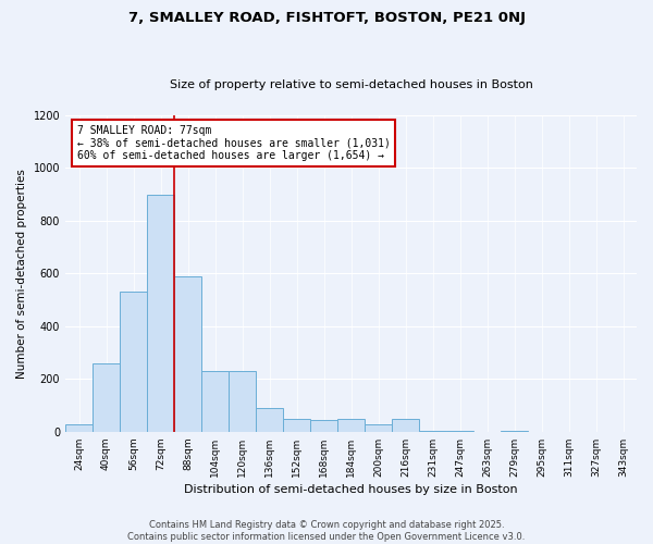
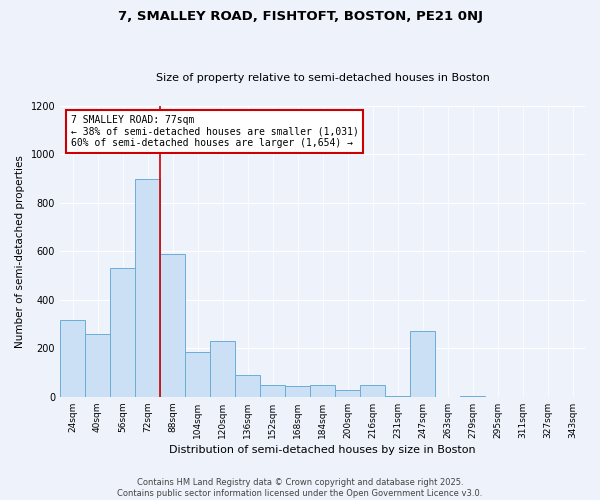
24sqm: 30 -> 315
104sqm: 230 -> 185
247sqm: 5 -> 270
